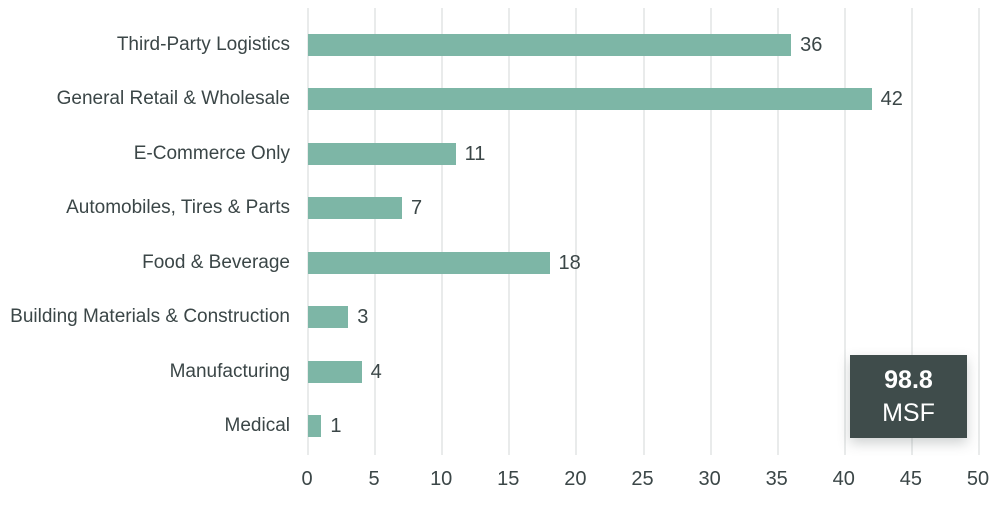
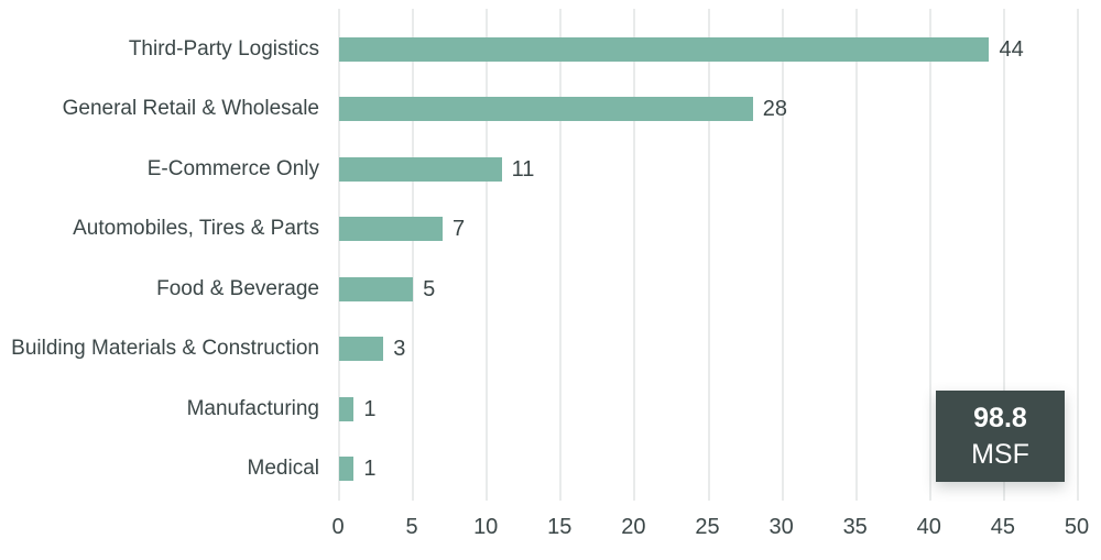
Third-Party Logistics: 36 -> 44
General Retail & Wholesale: 42 -> 28
Food & Beverage: 18 -> 5
Manufacturing: 4 -> 1
